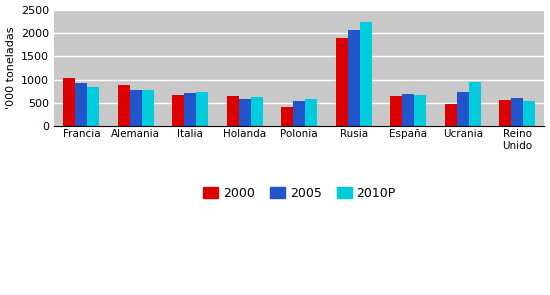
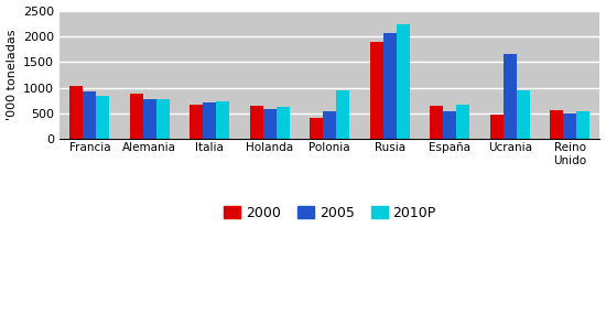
2010P/Polonia: 590 -> 950
2005/España: 690 -> 550
2005/Ucrania: 740 -> 1650
2005/Reino Unido: 610 -> 500
